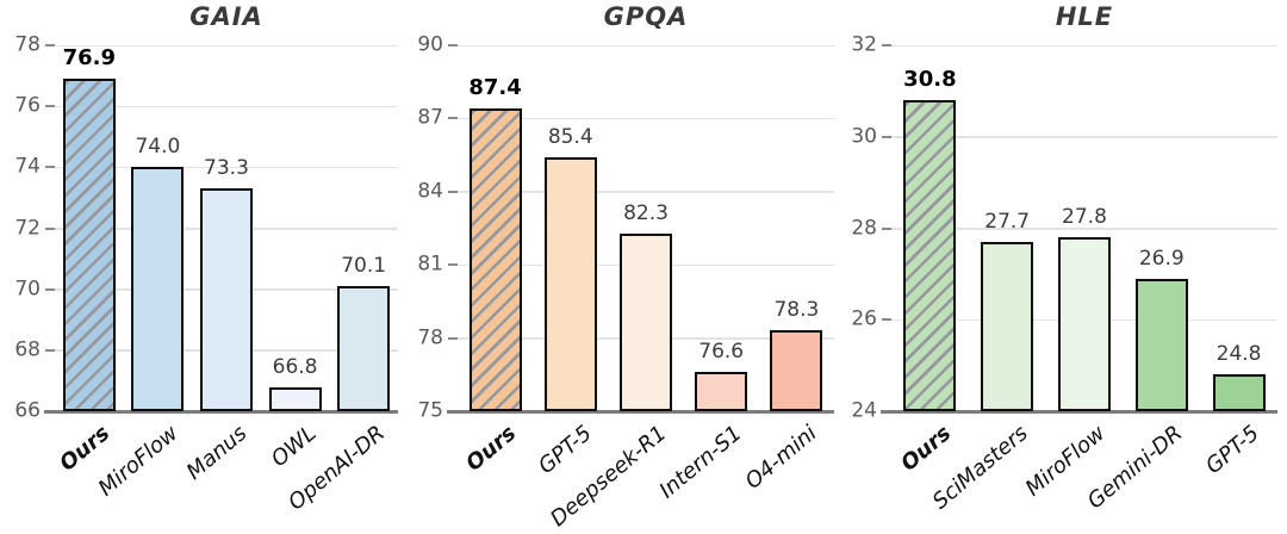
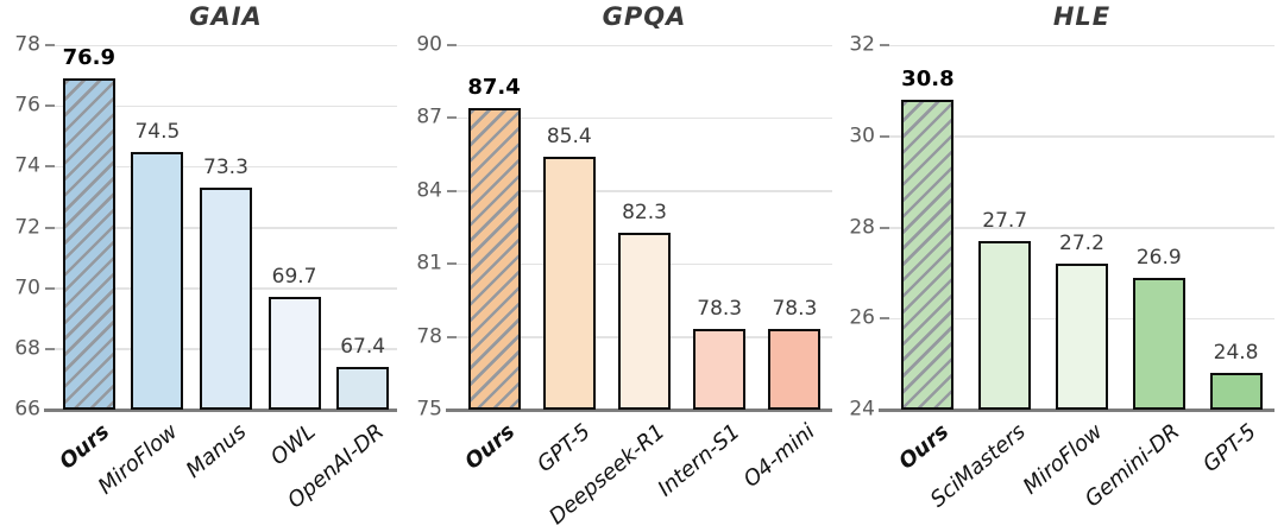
GAIA/MiroFlow: 74.0 -> 74.5
GAIA/OWL: 66.8 -> 69.7
GAIA/OpenAI-DR: 70.1 -> 67.4
GPQA/Intern-S1: 76.6 -> 78.3
HLE/MiroFlow: 27.8 -> 27.2
